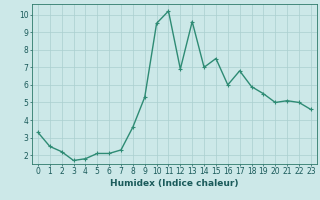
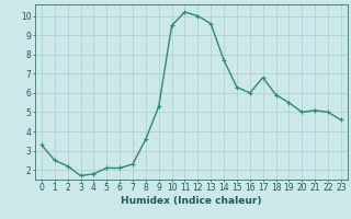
12: 6.9 -> 10.0
14: 7.0 -> 7.7
15: 7.5 -> 6.3
